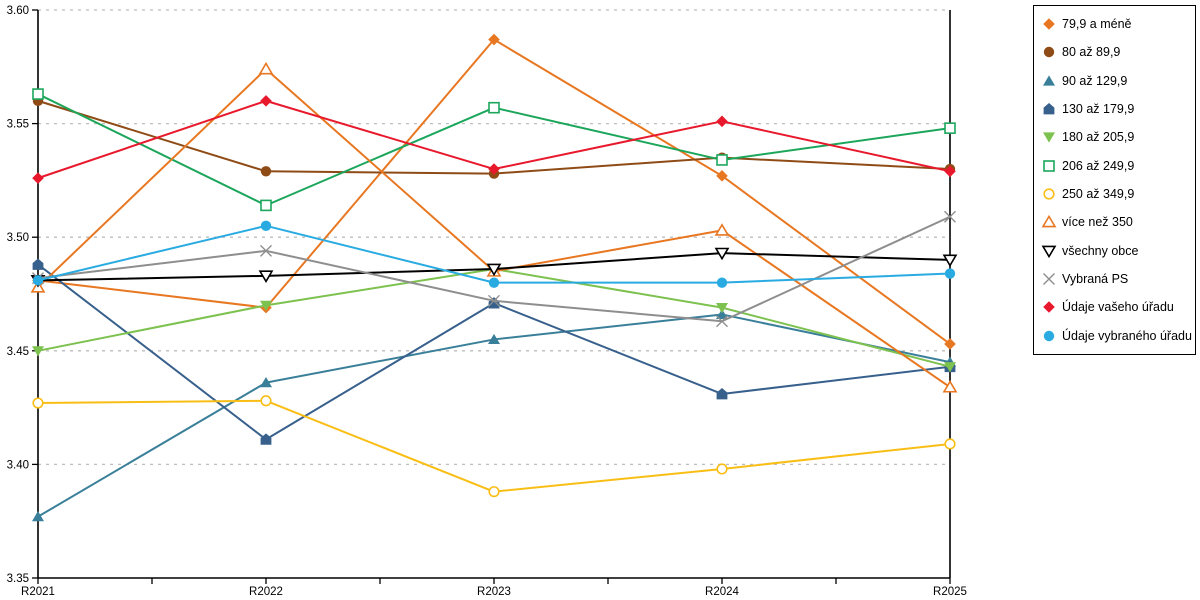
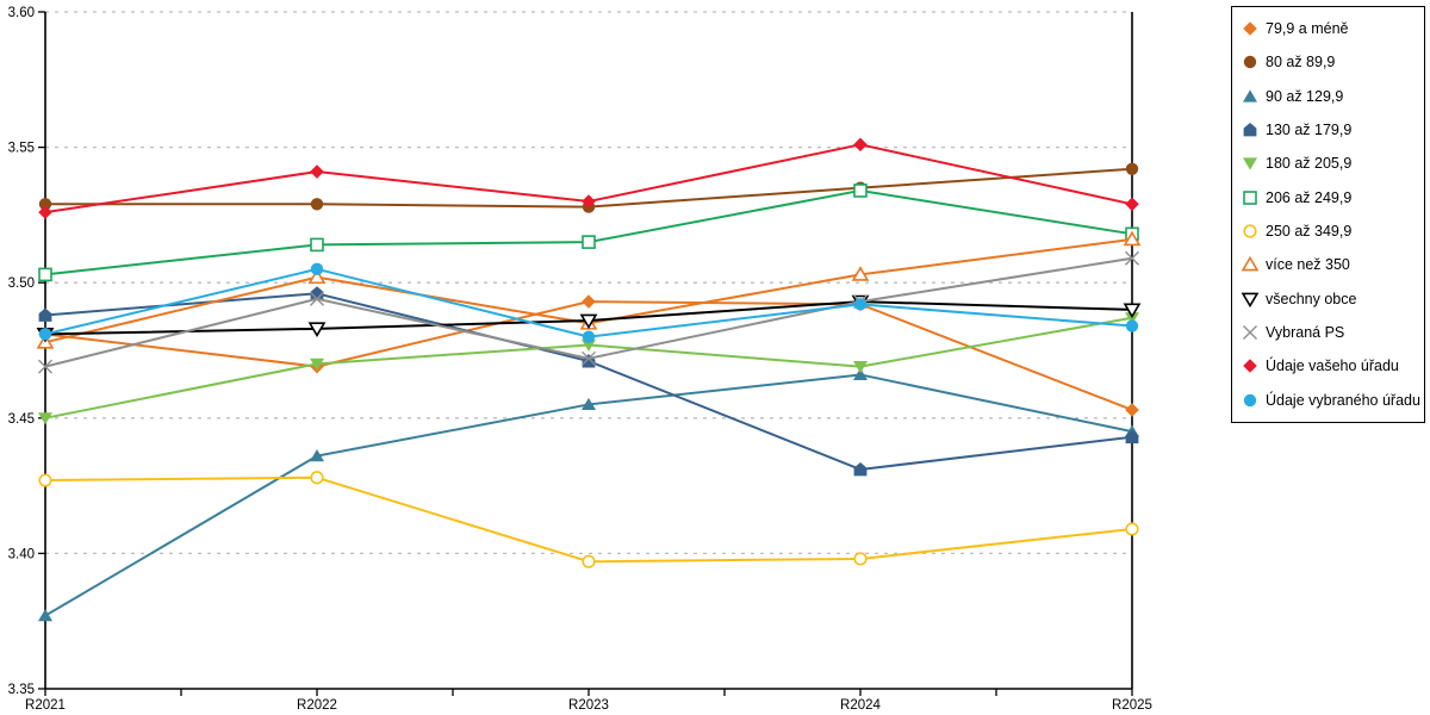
80 až 89,9/R2021: 3.560 -> 3.529
206 až 249,9/R2021: 3.563 -> 3.503
Vybraná PS/R2021: 3.482 -> 3.469
130 až 179,9/R2022: 3.411 -> 3.496
více než 350/R2022: 3.574 -> 3.502
Údaje vašeho úřadu/R2022: 3.560 -> 3.541
79,9 a méně/R2023: 3.587 -> 3.493
180 až 205,9/R2023: 3.486 -> 3.477
206 až 249,9/R2023: 3.557 -> 3.515
250 až 349,9/R2023: 3.388 -> 3.397
79,9 a méně/R2024: 3.527 -> 3.492
Vybraná PS/R2024: 3.463 -> 3.493
Údaje vybraného úřadu/R2024: 3.480 -> 3.492
80 až 89,9/R2025: 3.530 -> 3.542
180 až 205,9/R2025: 3.443 -> 3.487
206 až 249,9/R2025: 3.548 -> 3.518
více než 350/R2025: 3.434 -> 3.516
